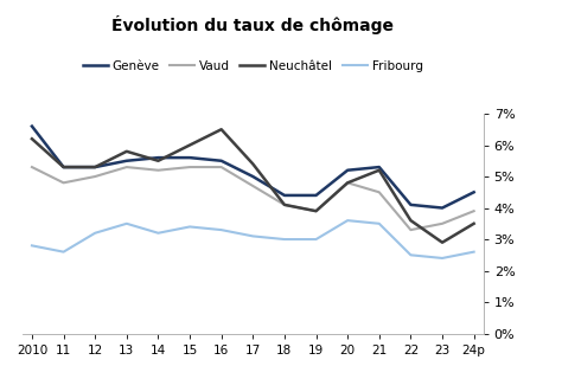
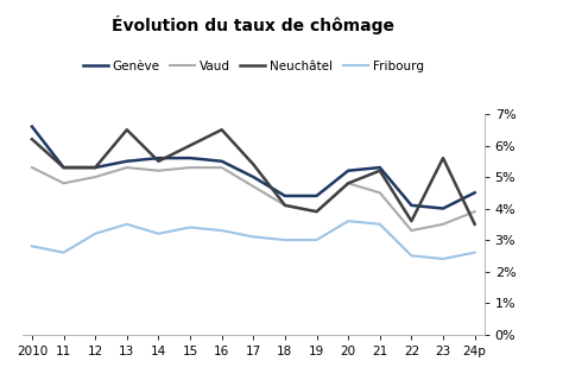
Neuchâtel/13: 5.8% -> 6.5%
Neuchâtel/23: 2.9% -> 5.6%
